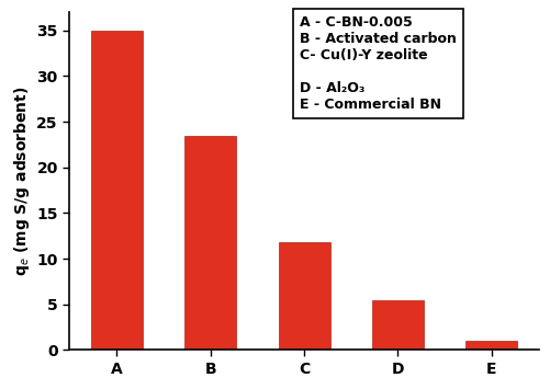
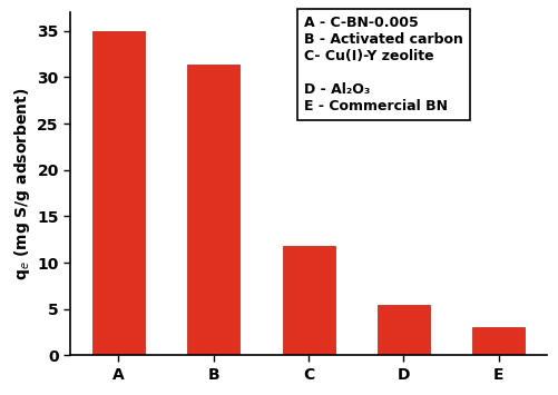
B: 23.5 -> 31.4
E: 1.0 -> 3.0
